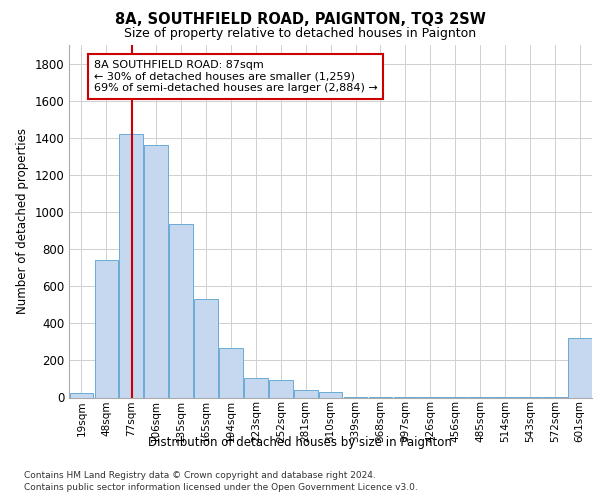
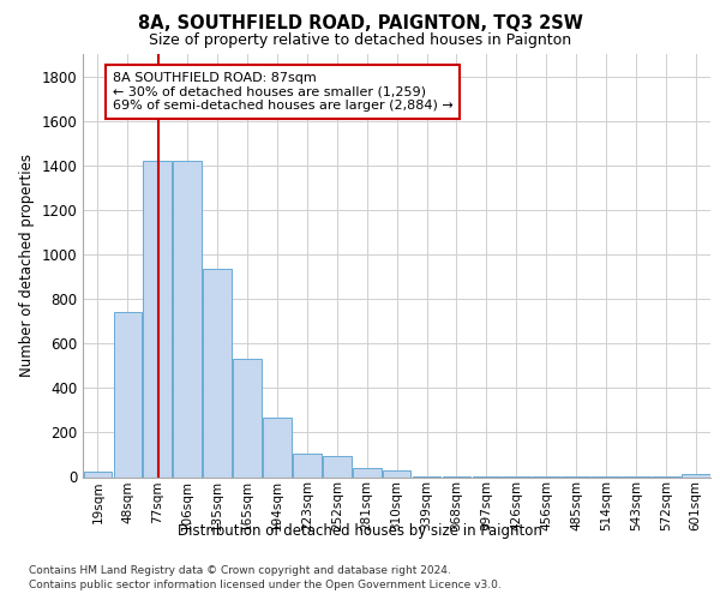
106sqm: 1360 -> 1420
601sqm: 320 -> 20
